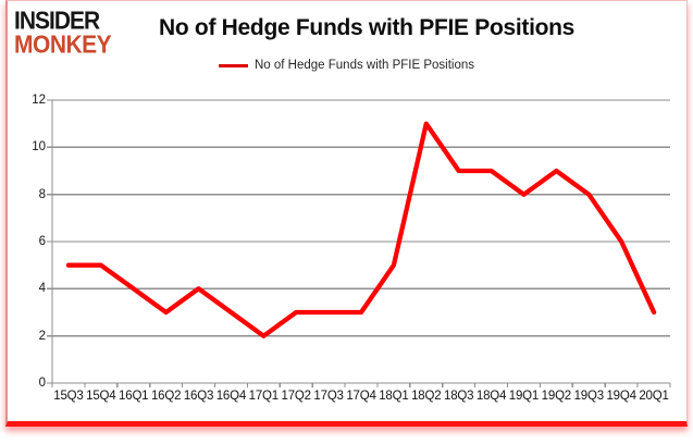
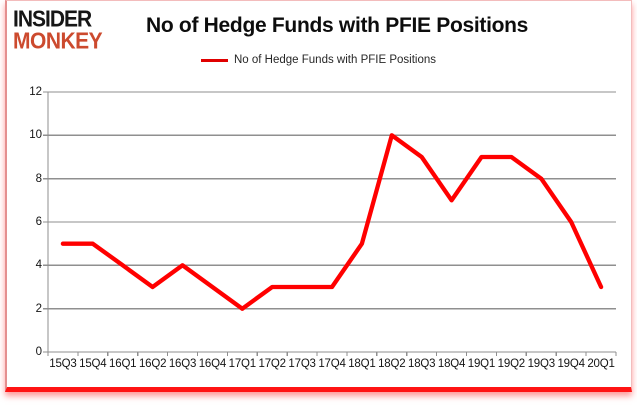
18Q2: 11 -> 10
18Q4: 9 -> 7
19Q1: 8 -> 9
